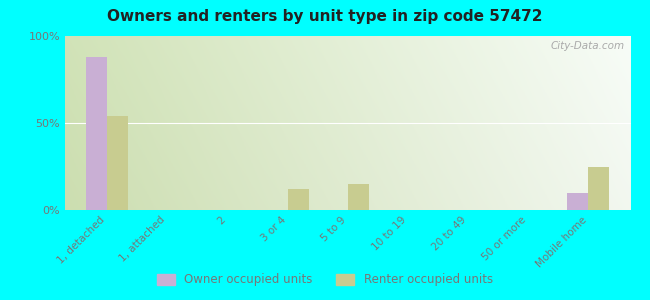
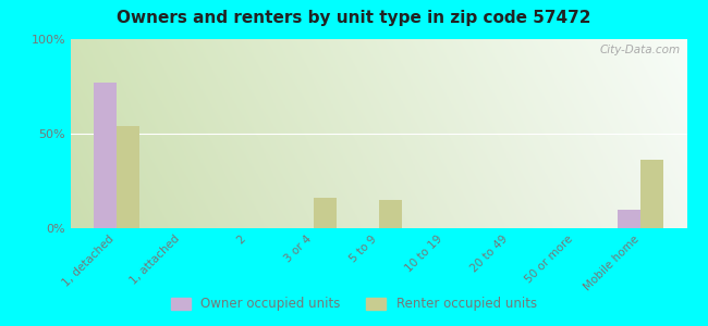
Owner occupied units/1, detached: 88% -> 77%
Renter occupied units/3 or 4: 12% -> 16%
Renter occupied units/Mobile home: 25% -> 36%
